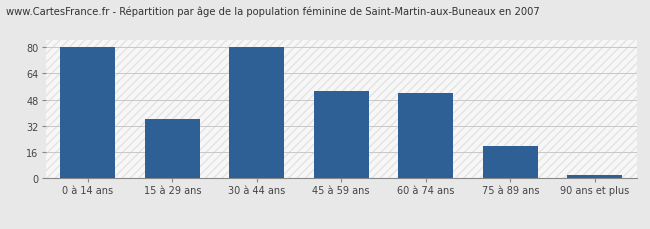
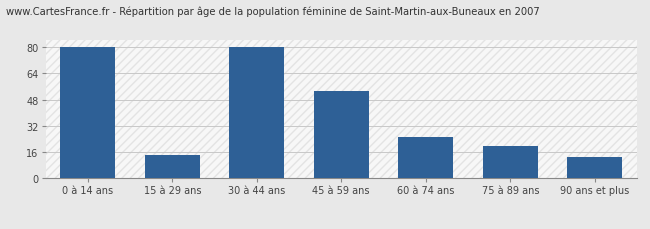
15 à 29 ans: 36 -> 14
60 à 74 ans: 52 -> 25
90 ans et plus: 2 -> 13
